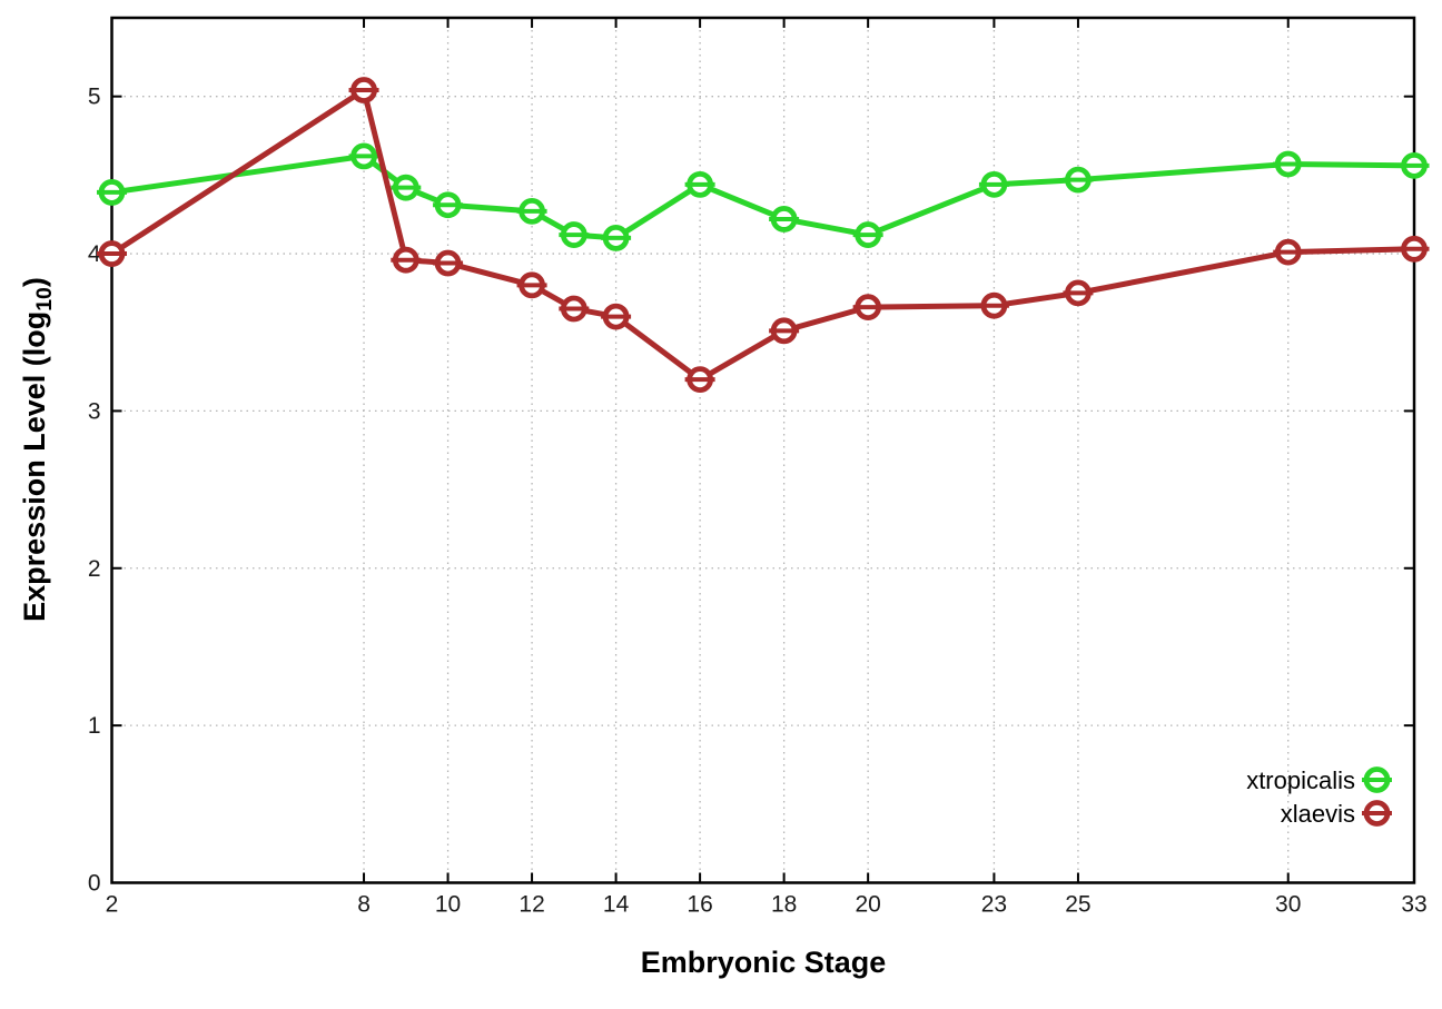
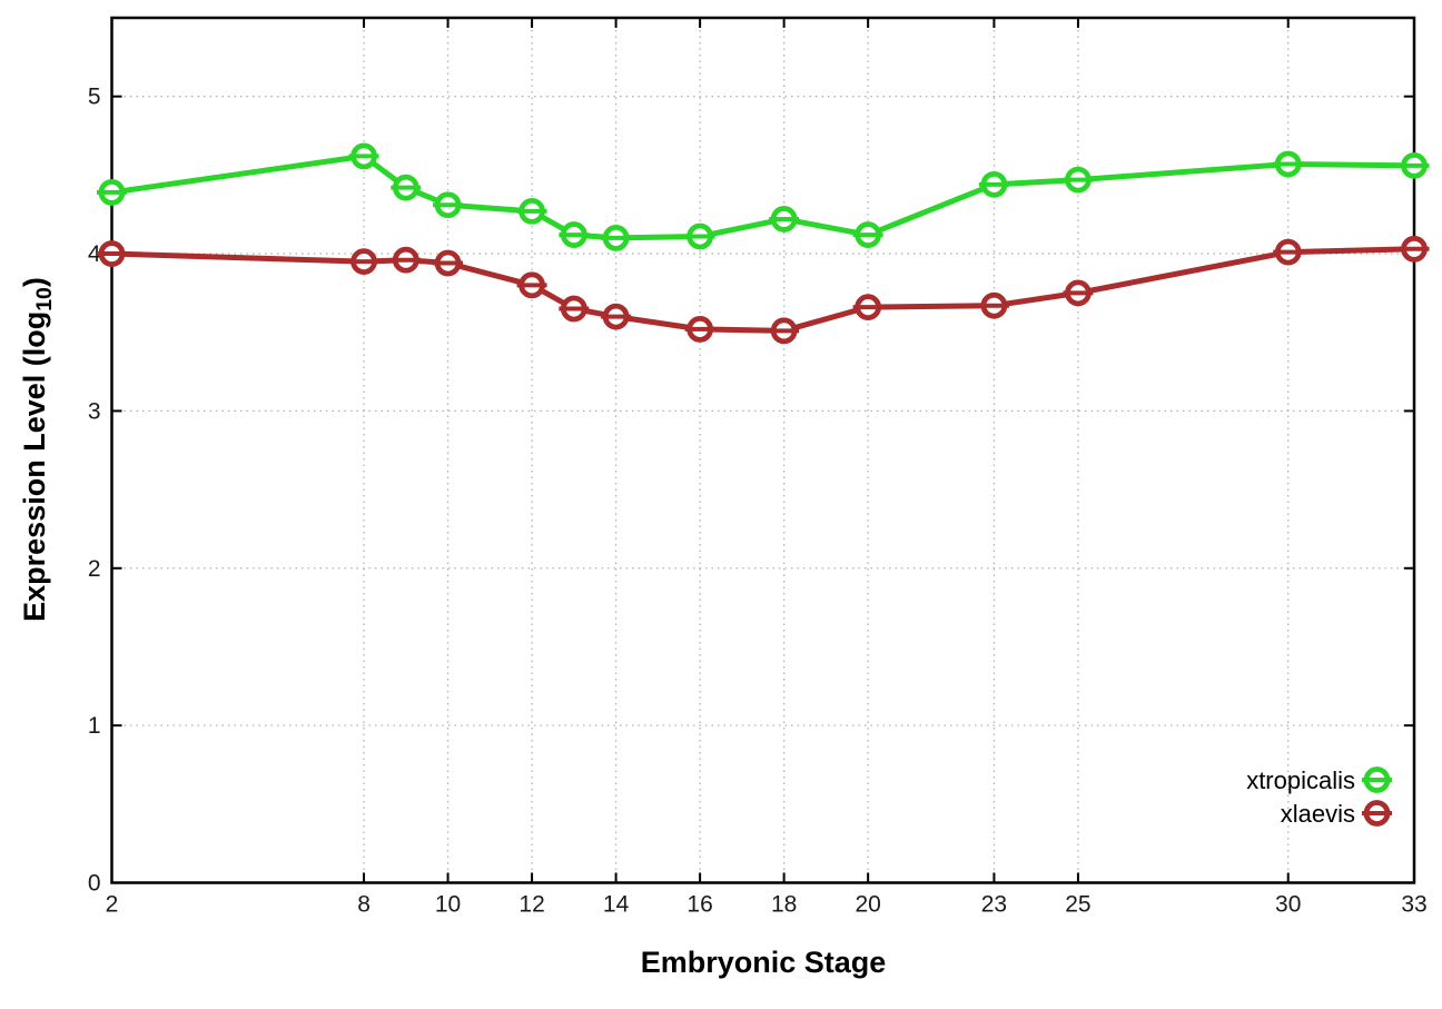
xlaevis/8: 5.04 -> 3.95
xtropicalis/16: 4.44 -> 4.11
xlaevis/16: 3.20 -> 3.52
